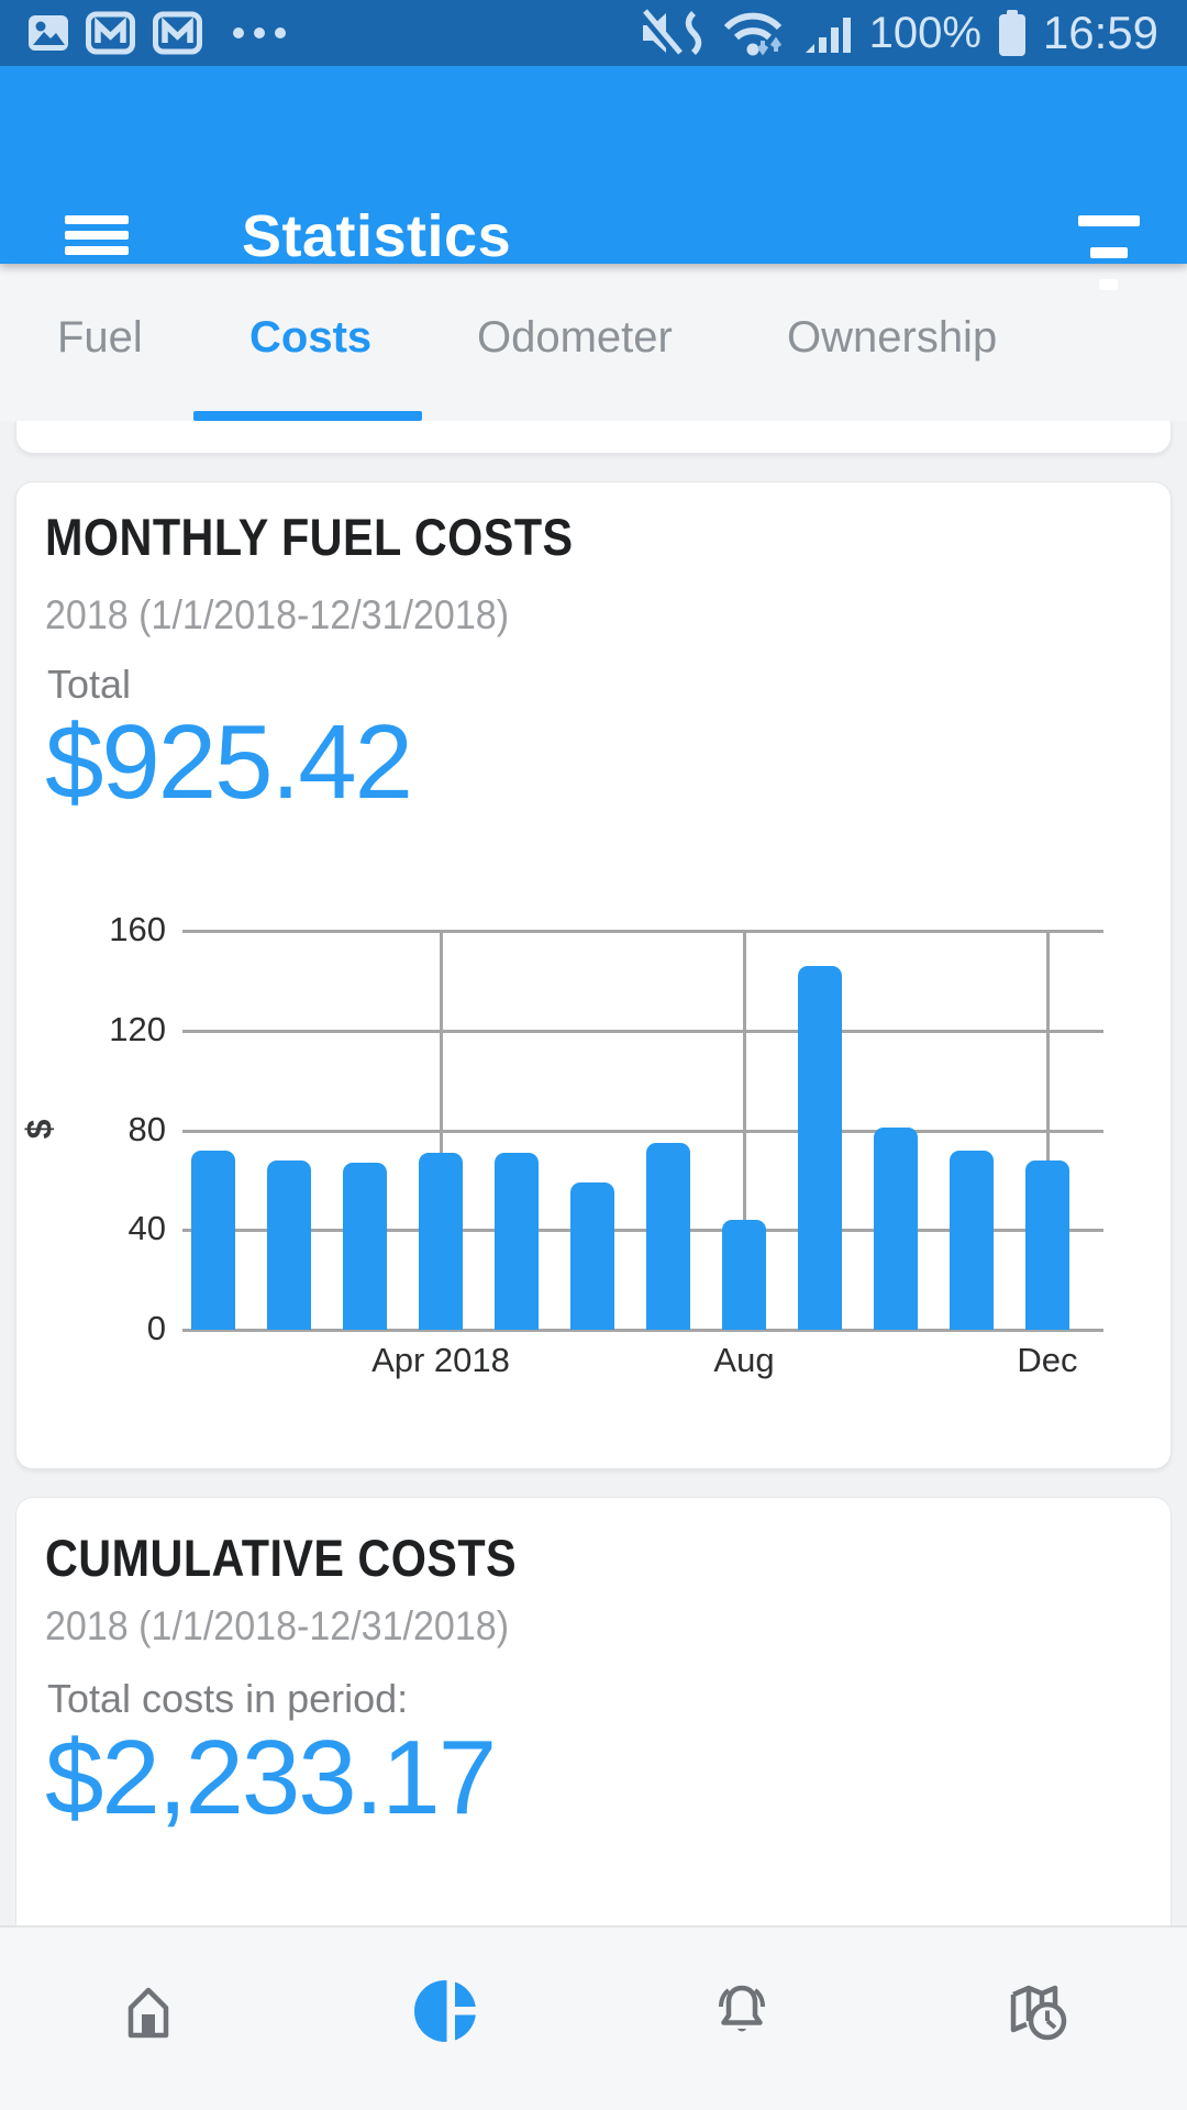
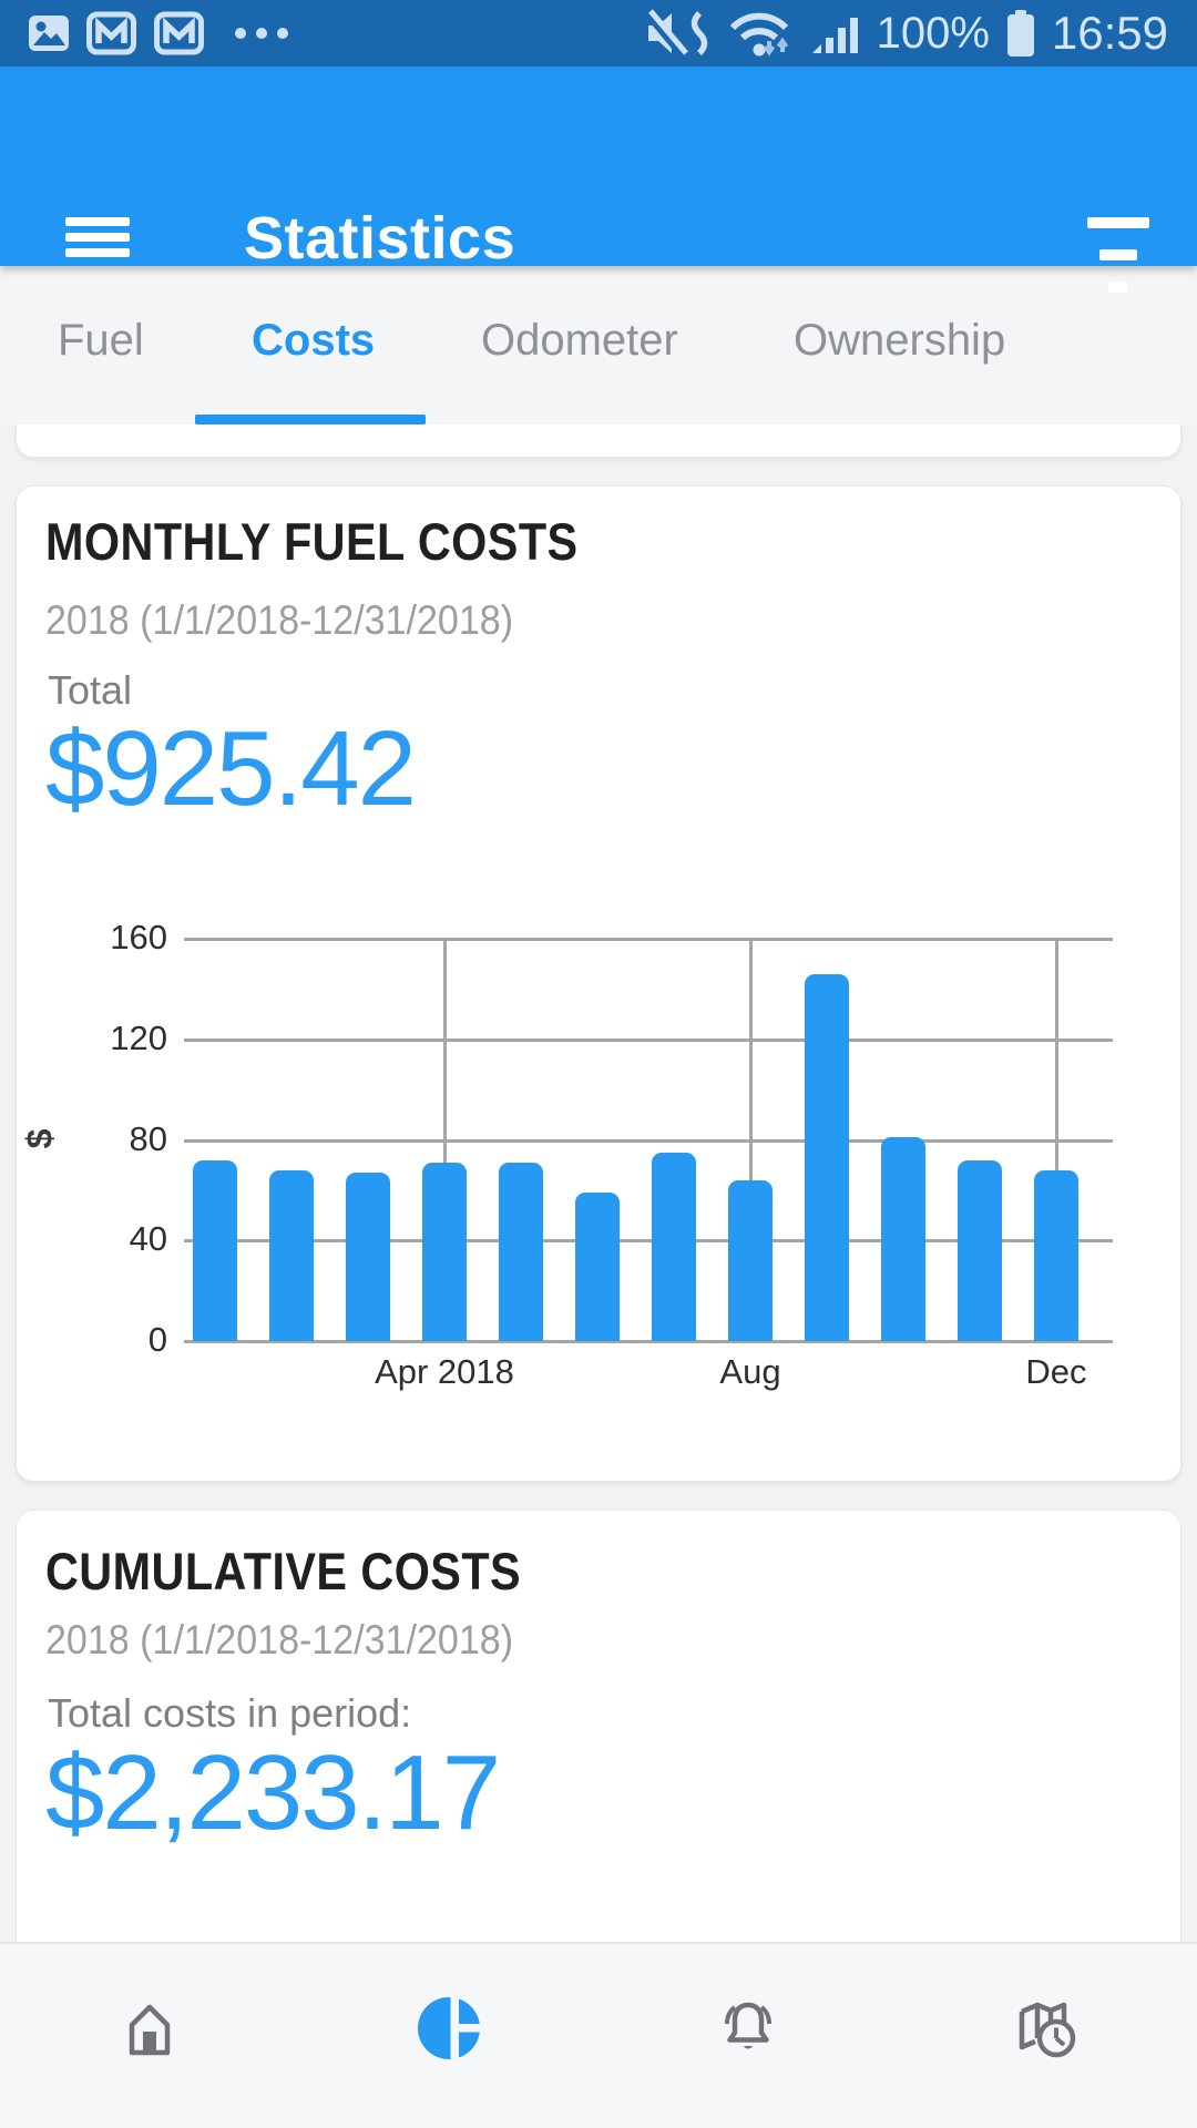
Aug: 44 -> 64
